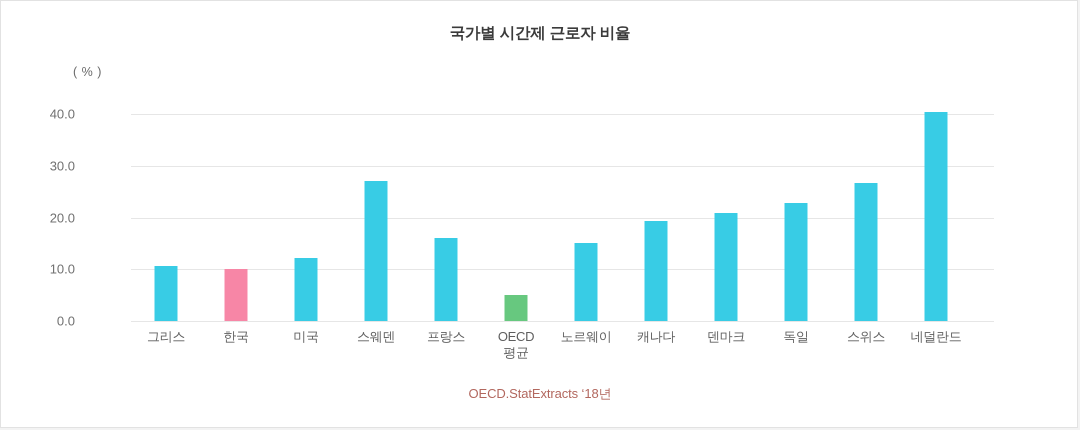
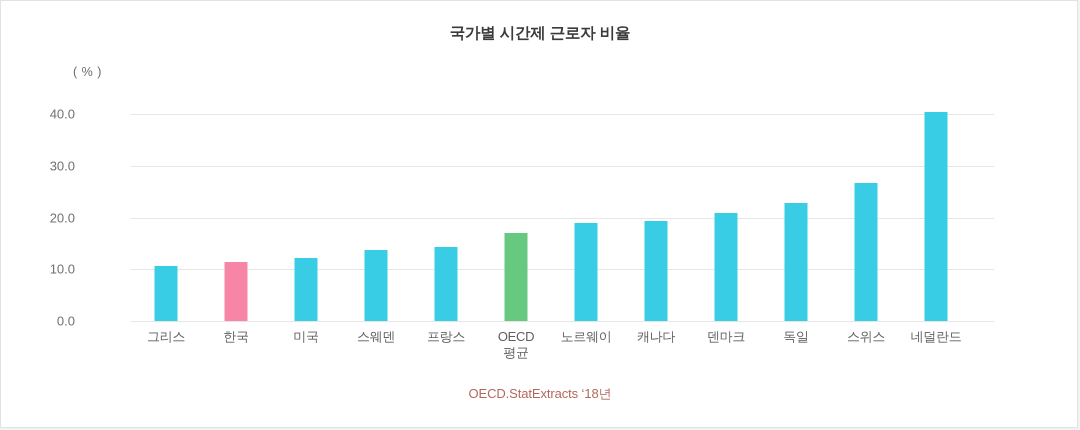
한국: 10 -> 11
스웨덴: 27 -> 14
프랑스: 16 -> 14
OECD 평균: 5 -> 17
노르웨이: 15 -> 19
